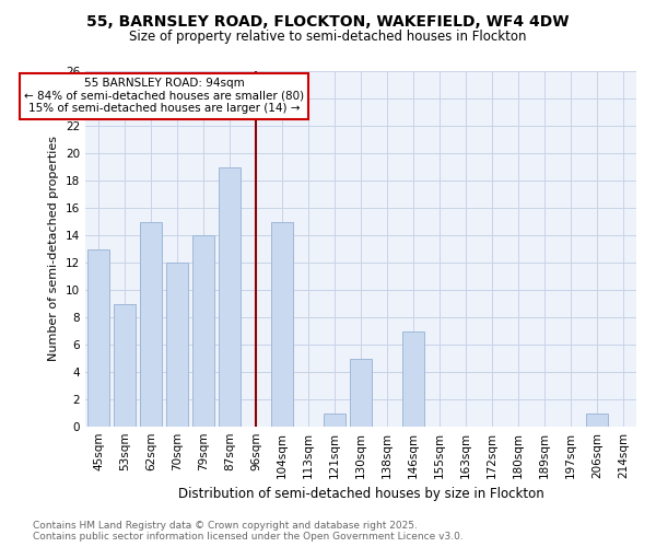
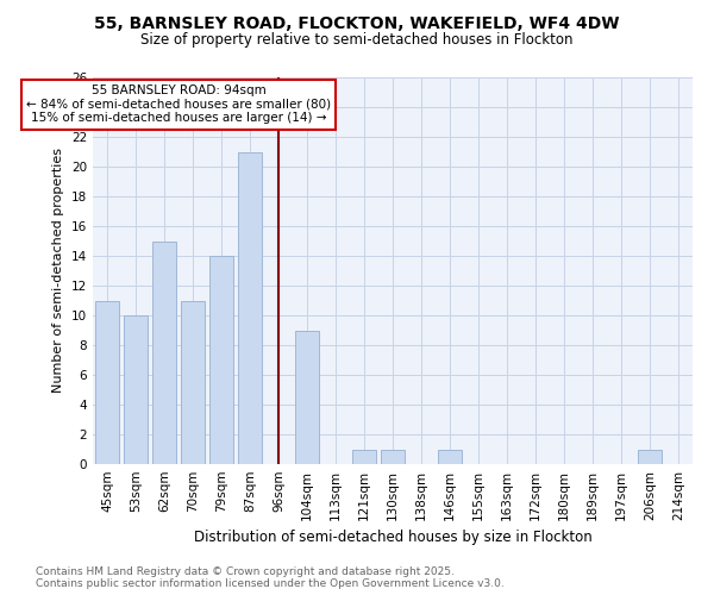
45sqm: 13 -> 11
53sqm: 9 -> 10
70sqm: 12 -> 11
87sqm: 19 -> 21
104sqm: 15 -> 9
130sqm: 5 -> 1
146sqm: 7 -> 1
